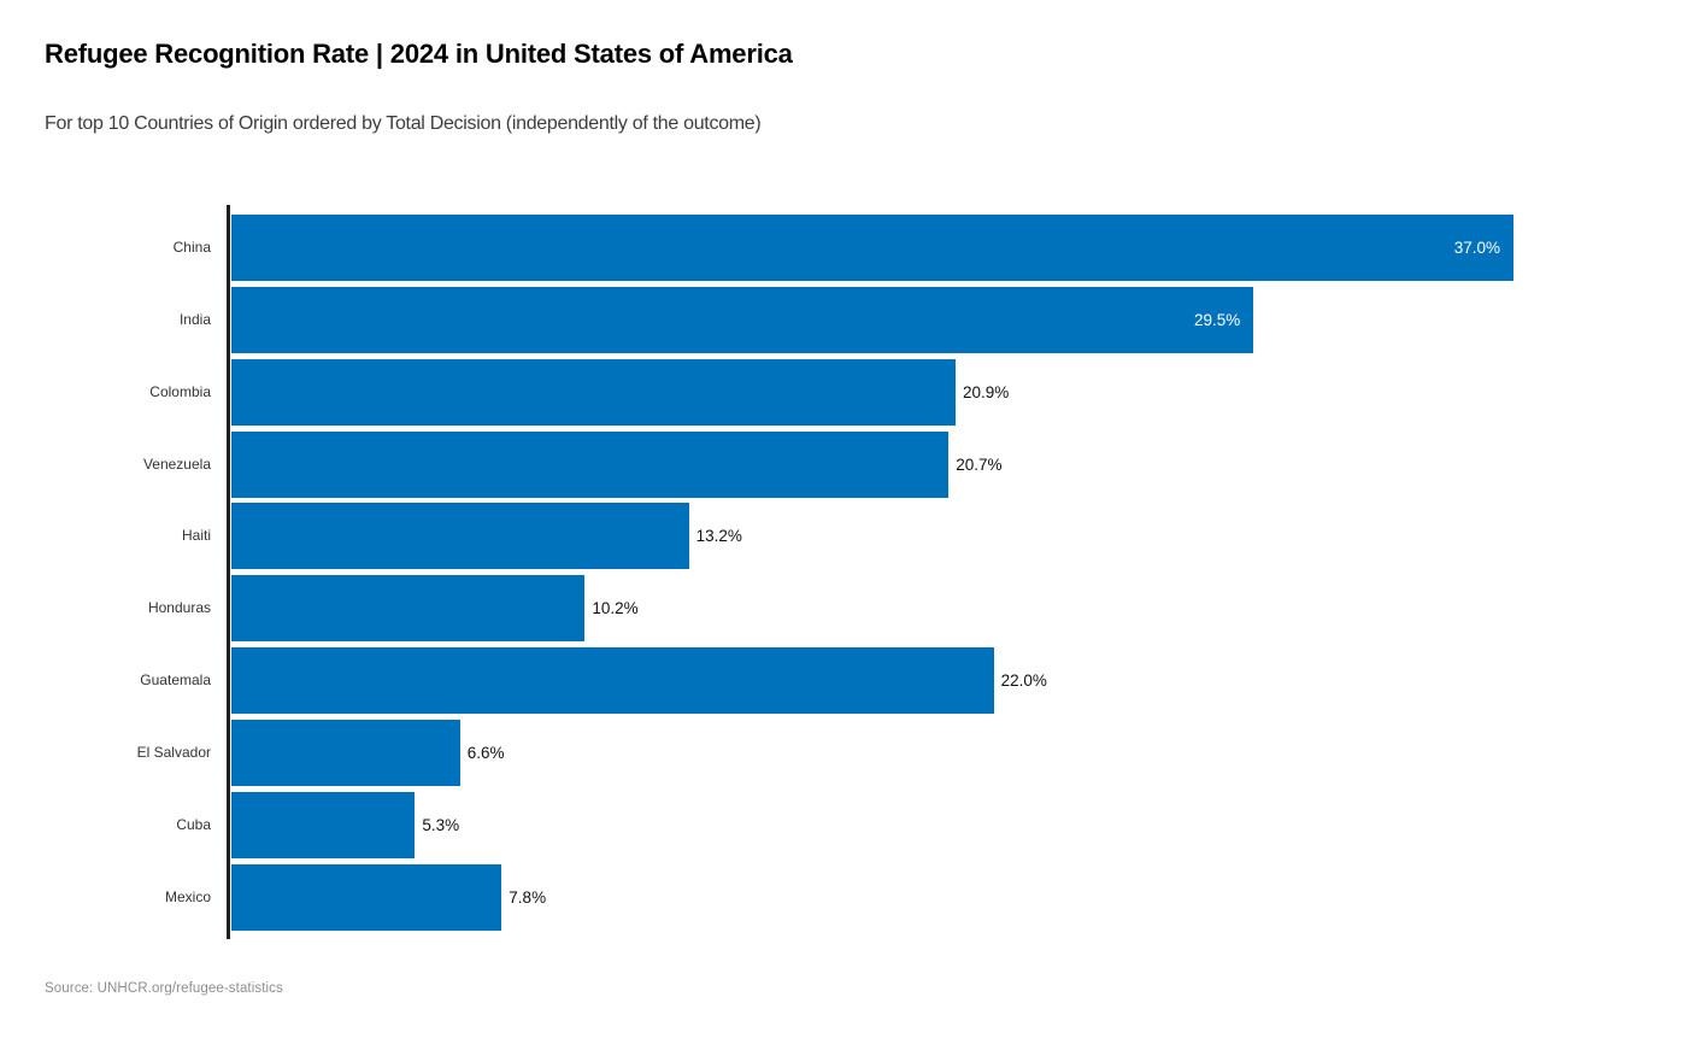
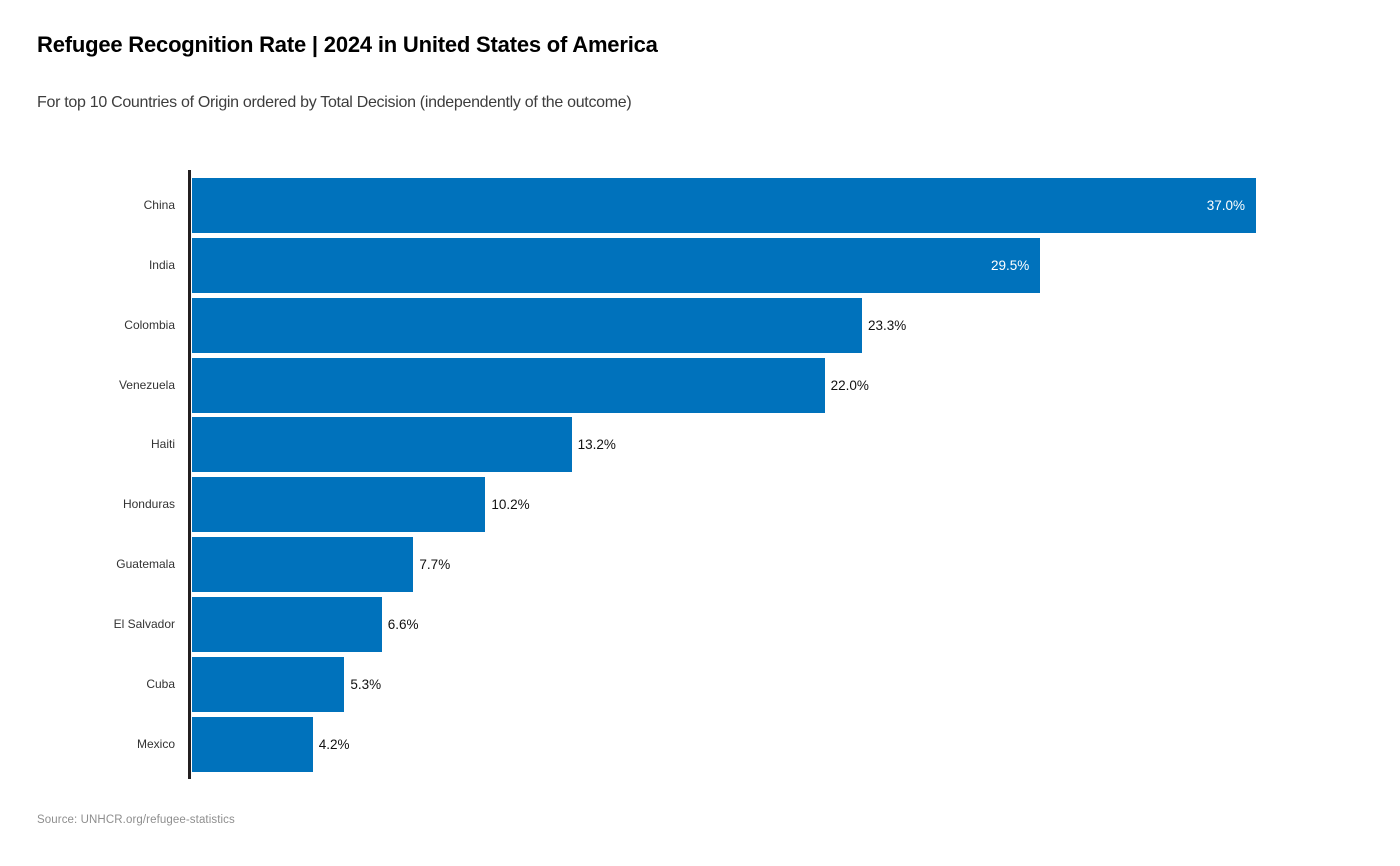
Colombia: 20.9% -> 23.3%
Venezuela: 20.7% -> 22.0%
Guatemala: 22.0% -> 7.7%
Mexico: 7.8% -> 4.2%
